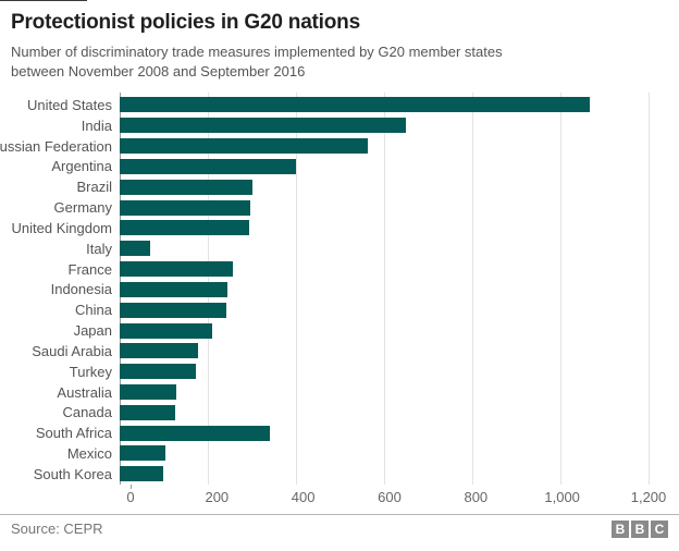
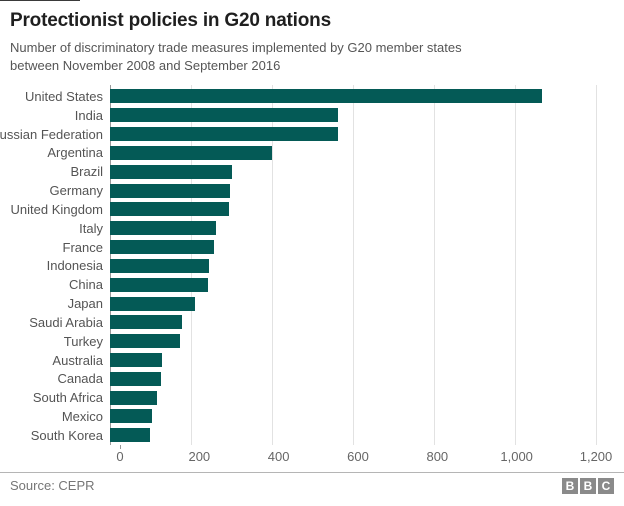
India: 650 -> 560
Italy: 70 -> 260
South Africa: 340 -> 120
